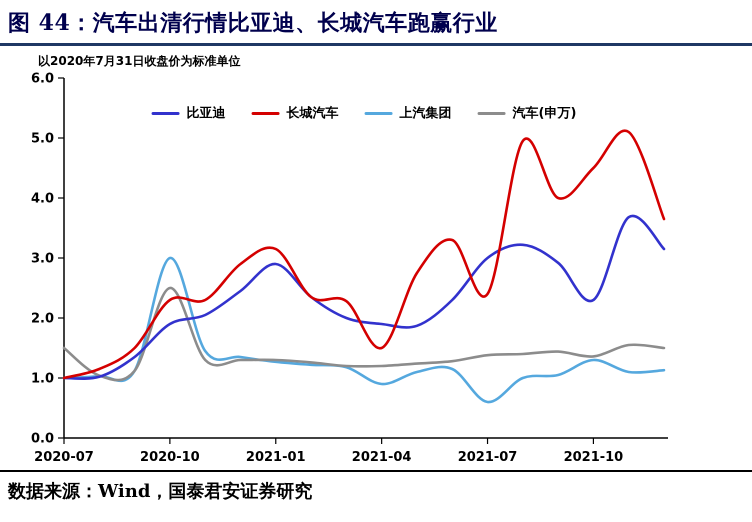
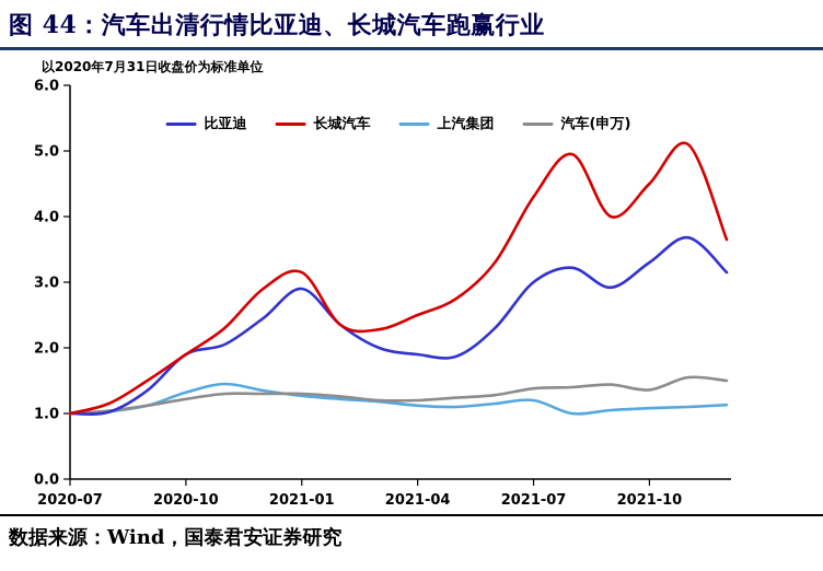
汽车(申万)/2020-07: 1.5 -> 1.0
长城汽车/2020-10: 2.3 -> 1.9
上汽集团/2020-10: 3.0 -> 1.3
汽车(申万)/2020-10: 2.5 -> 1.2
长城汽车/2021-04: 1.5 -> 2.5
上汽集团/2021-04: 0.9 -> 1.1
长城汽车/2021-07: 2.4 -> 4.3
上汽集团/2021-07: 0.6 -> 1.2
比亚迪/2021-10: 2.3 -> 3.3
上汽集团/2021-10: 1.3 -> 1.1
